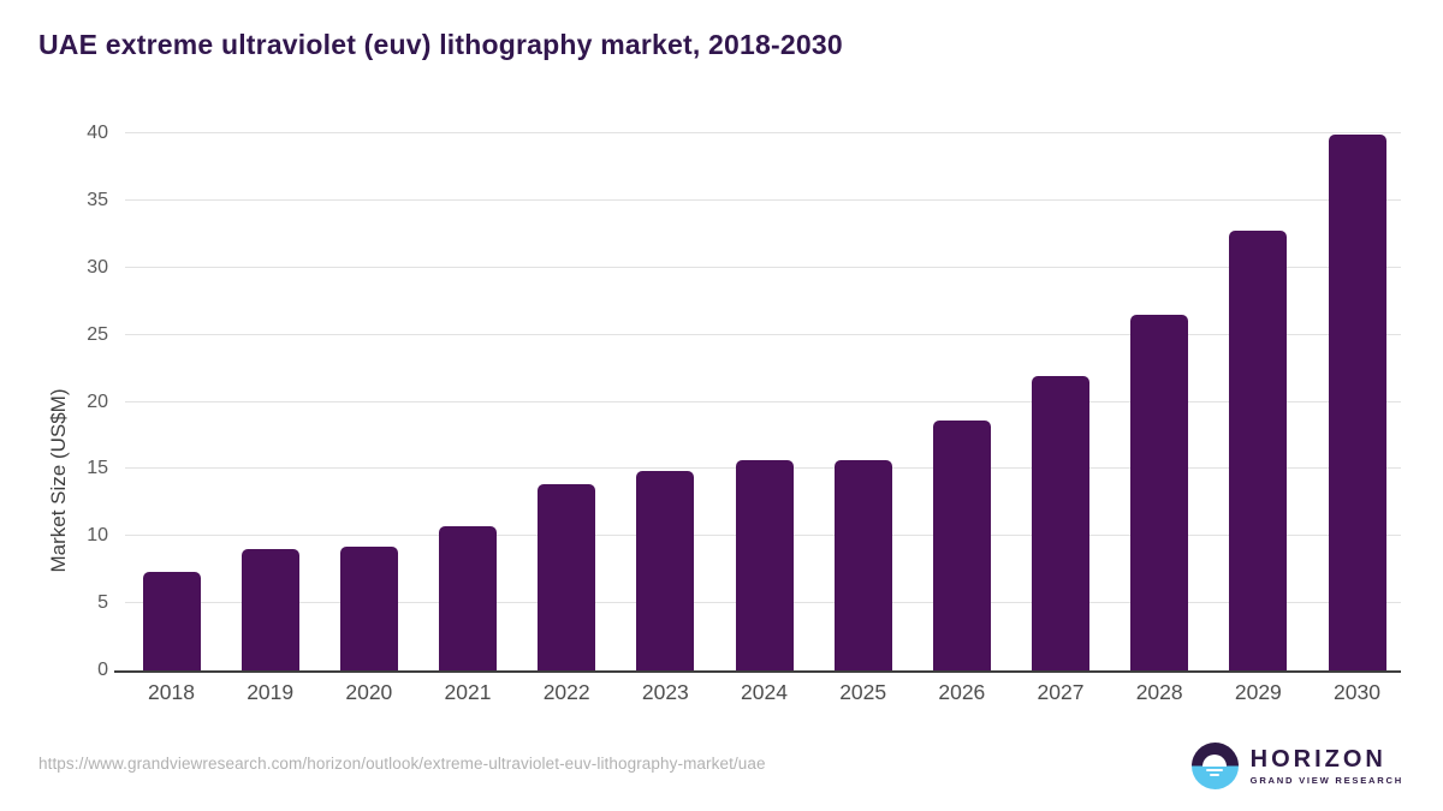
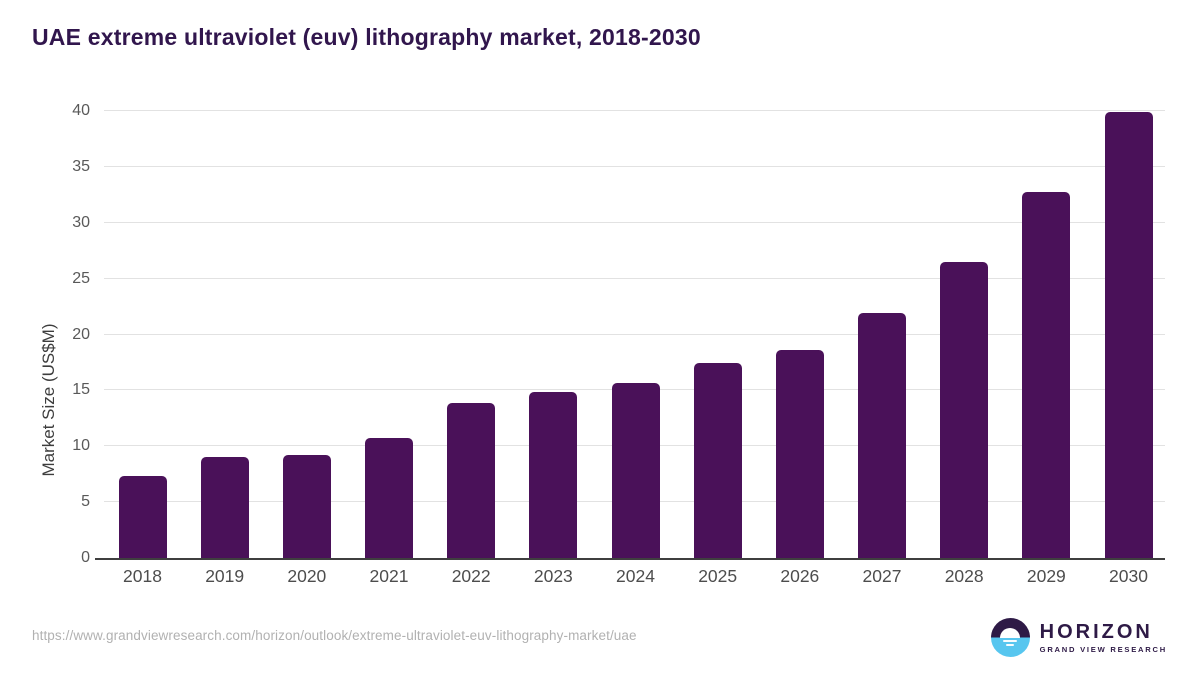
2025: 15.7 -> 17.5
